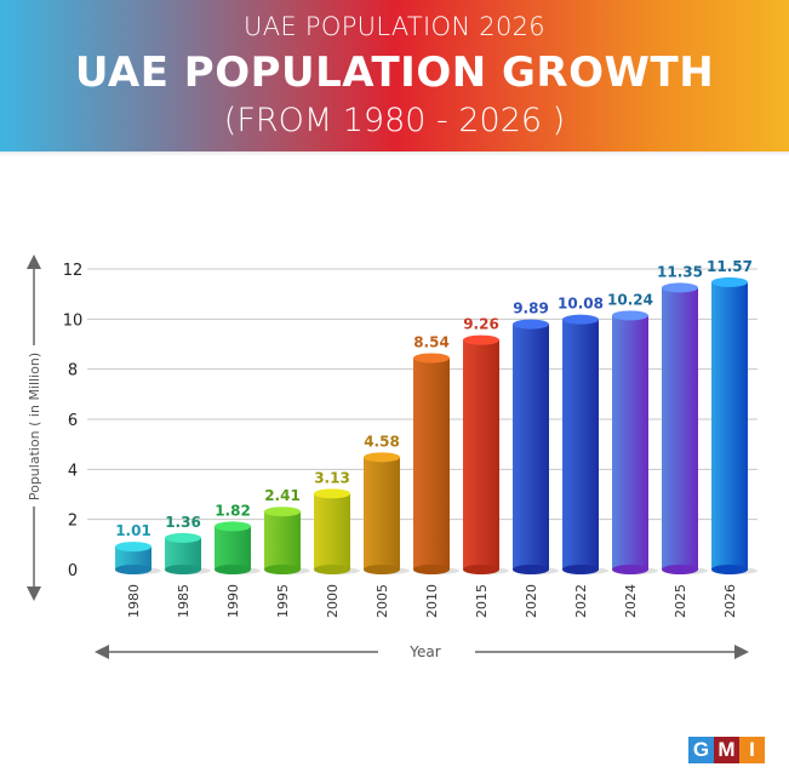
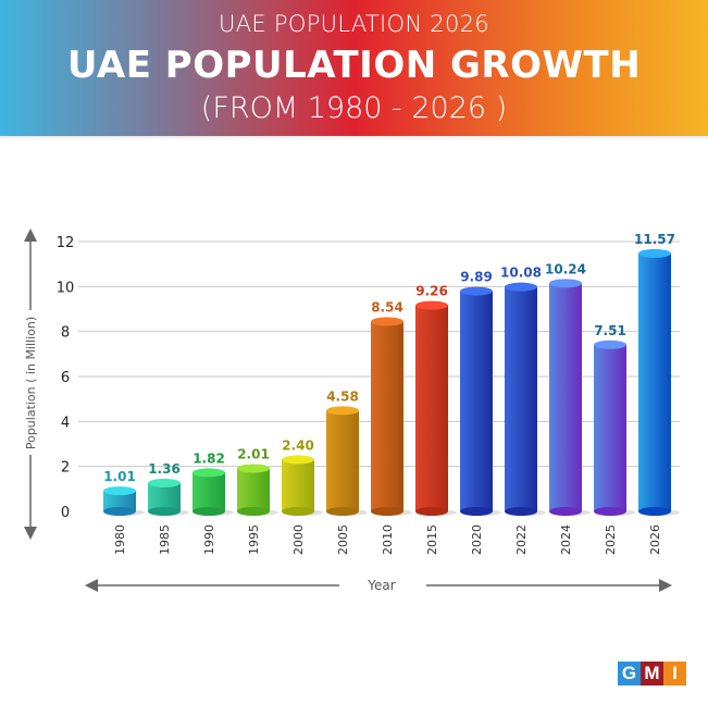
1995: 2.41 -> 2.01
2000: 3.13 -> 2.40
2025: 11.35 -> 7.51
